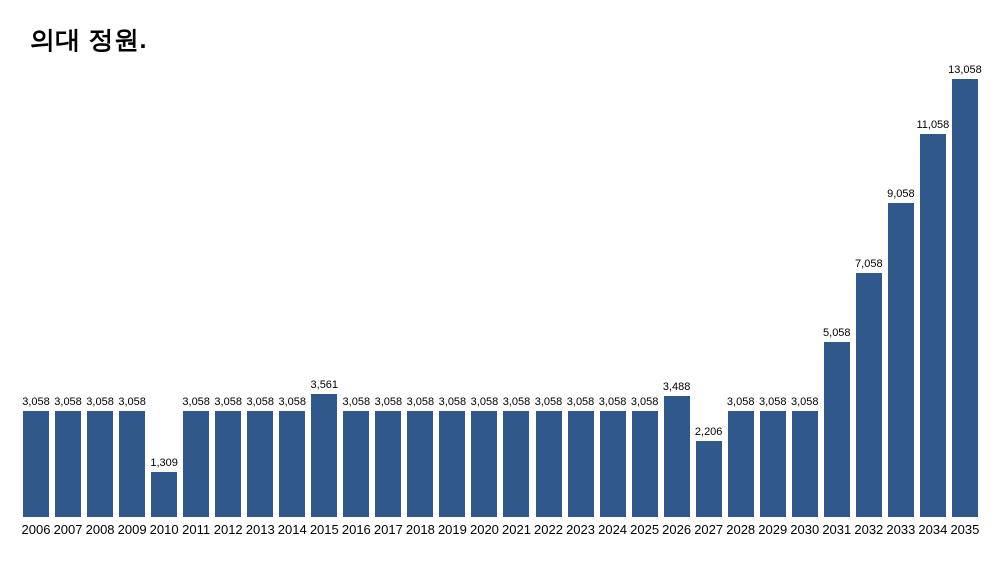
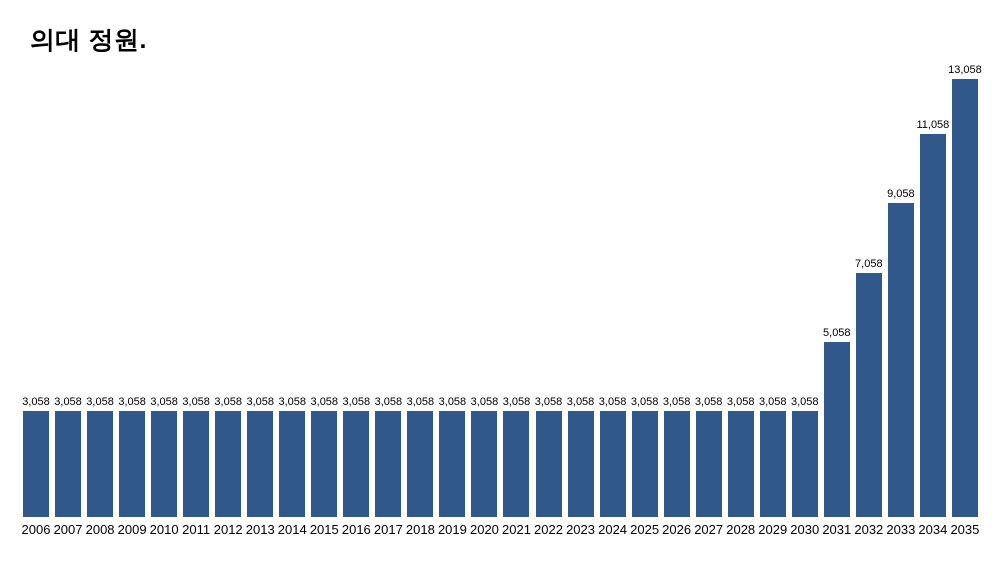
2010: 1,309 -> 3,058
2015: 3,561 -> 3,058
2026: 3,488 -> 3,058
2027: 2,206 -> 3,058
